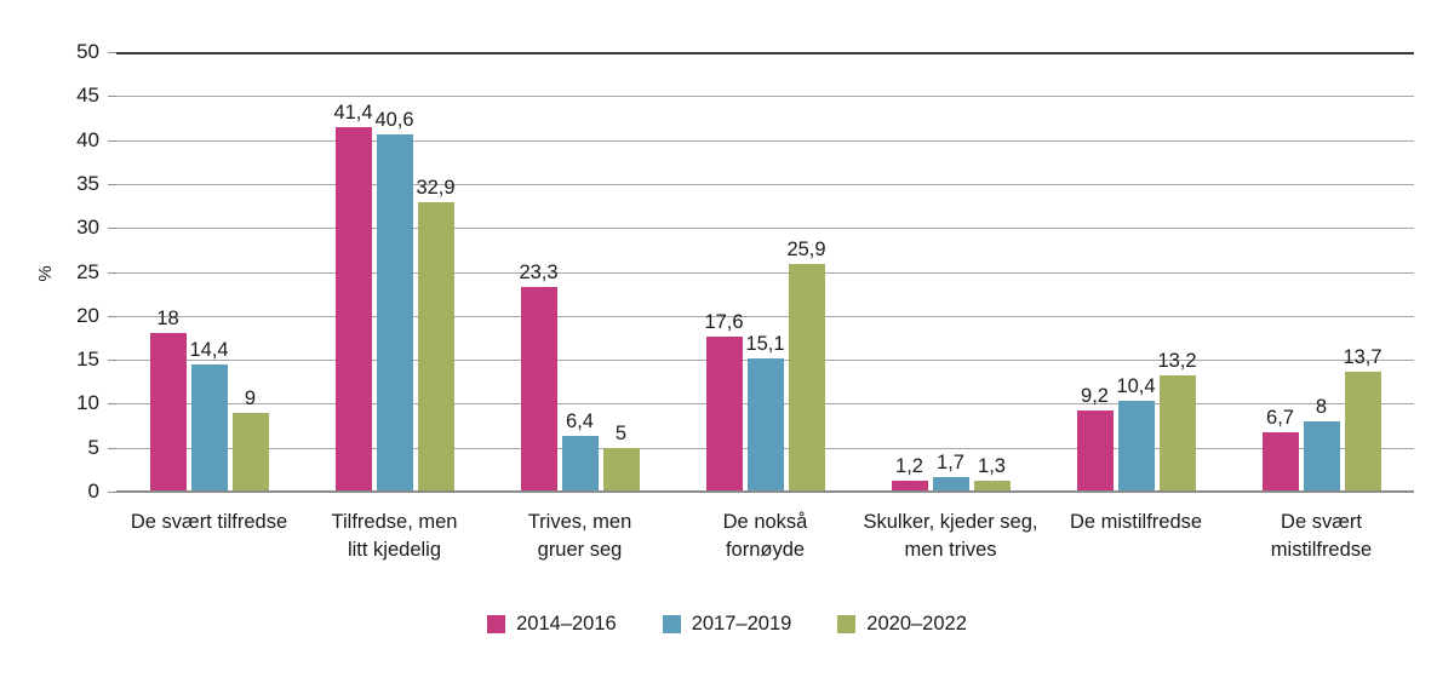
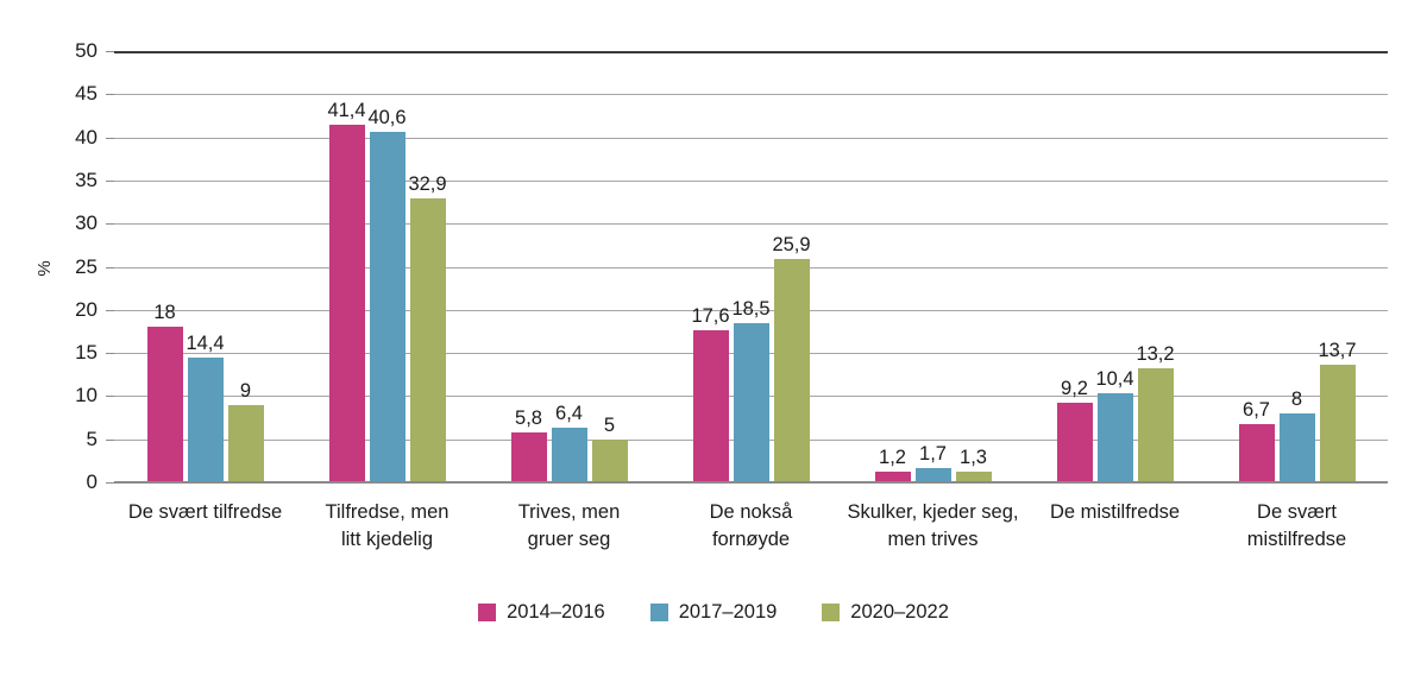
2014–2016/Trives, men gruer seg: 23,3 -> 5,8
2017–2019/De nokså fornøyde: 15,1 -> 18,5
